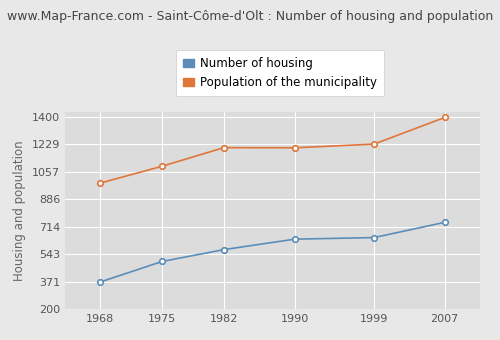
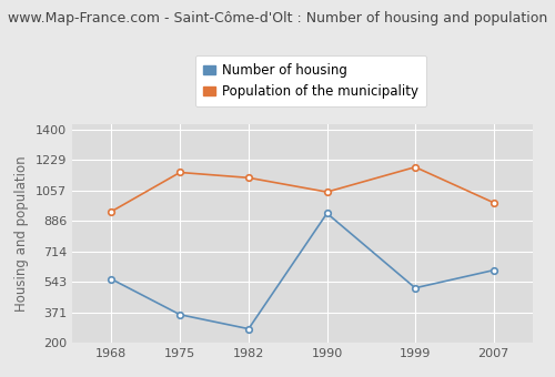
Number of housing/1968: 370 -> 560
Population of the municipality/1968: 990 -> 940
Number of housing/1975: 500 -> 360
Population of the municipality/1975: 1090 -> 1160
Number of housing/1982: 570 -> 280
Population of the municipality/1982: 1210 -> 1130
Number of housing/1990: 640 -> 930
Population of the municipality/1990: 1210 -> 1050
Number of housing/1999: 650 -> 510
Population of the municipality/1999: 1230 -> 1190
Number of housing/2007: 740 -> 610
Population of the municipality/2007: 1400 -> 990
